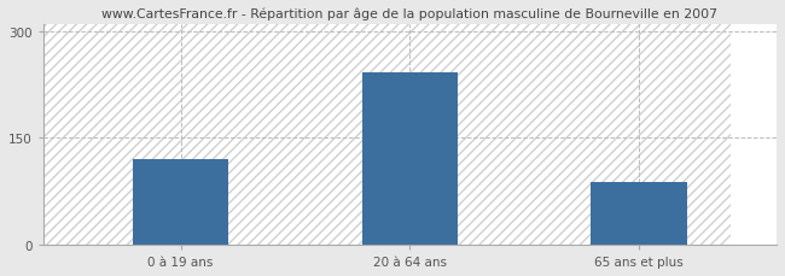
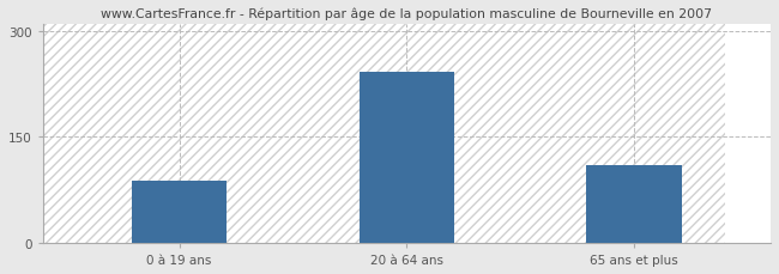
0 à 19 ans: 120 -> 88
65 ans et plus: 88 -> 110
